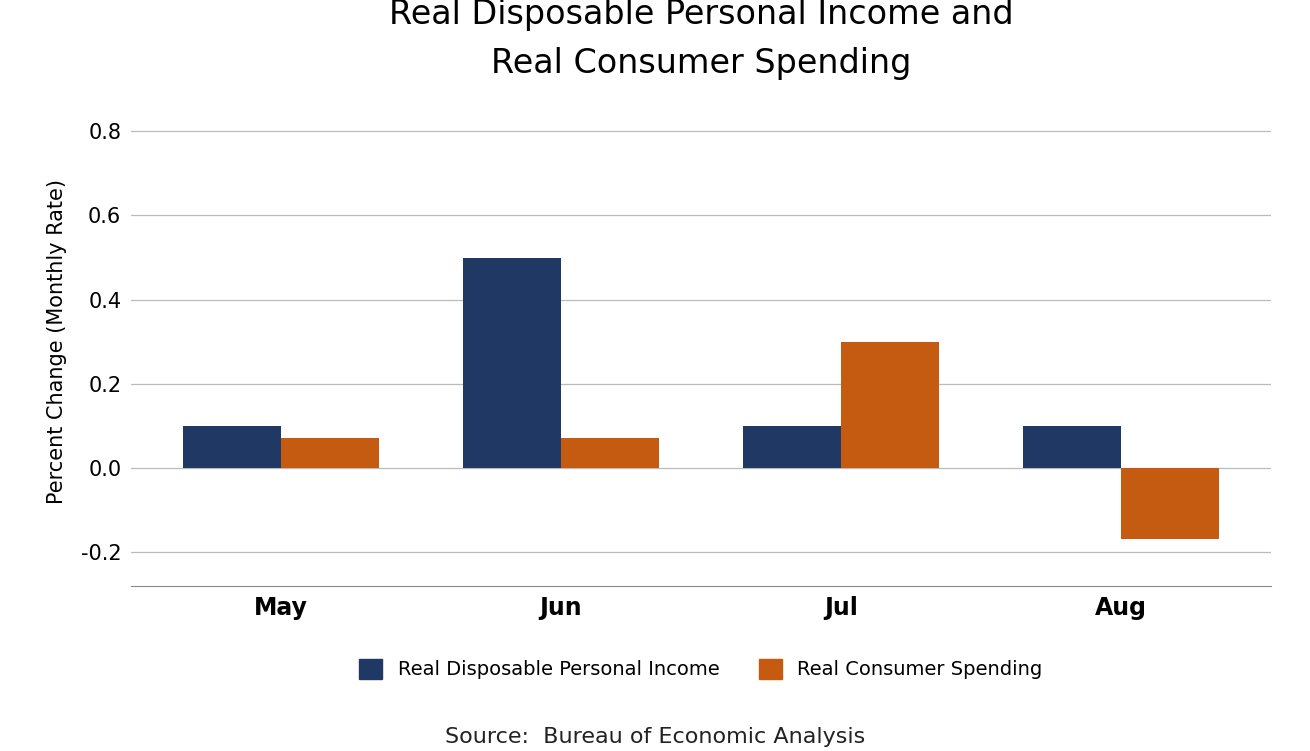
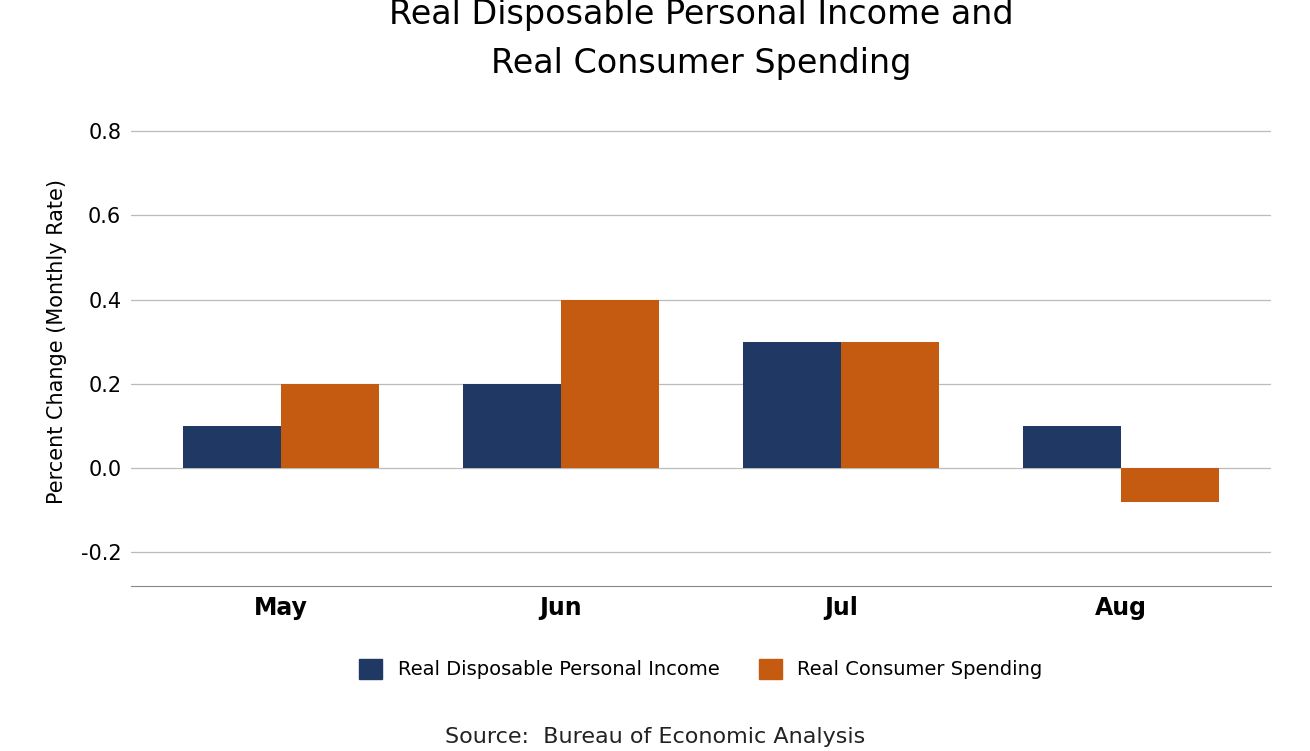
Real Consumer Spending/May: 0.07 -> 0.20
Real Disposable Personal Income/Jun: 0.5 -> 0.2
Real Consumer Spending/Jun: 0.07 -> 0.40
Real Disposable Personal Income/Jul: 0.1 -> 0.3
Real Consumer Spending/Aug: -0.17 -> -0.08
